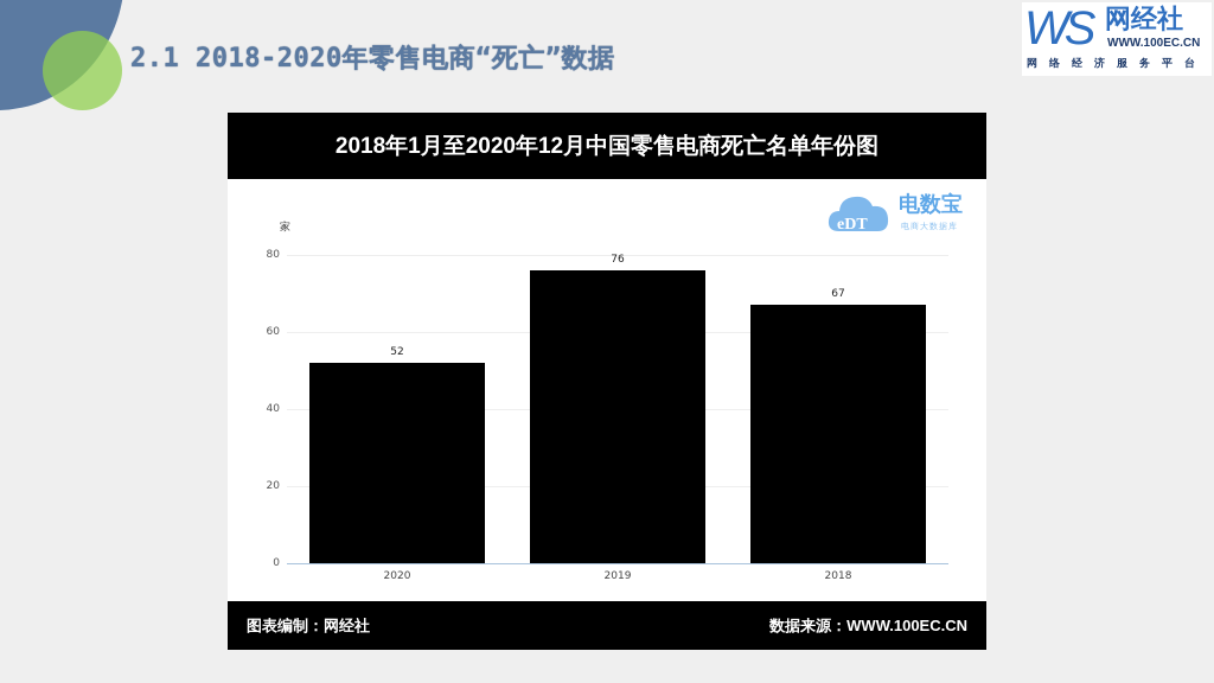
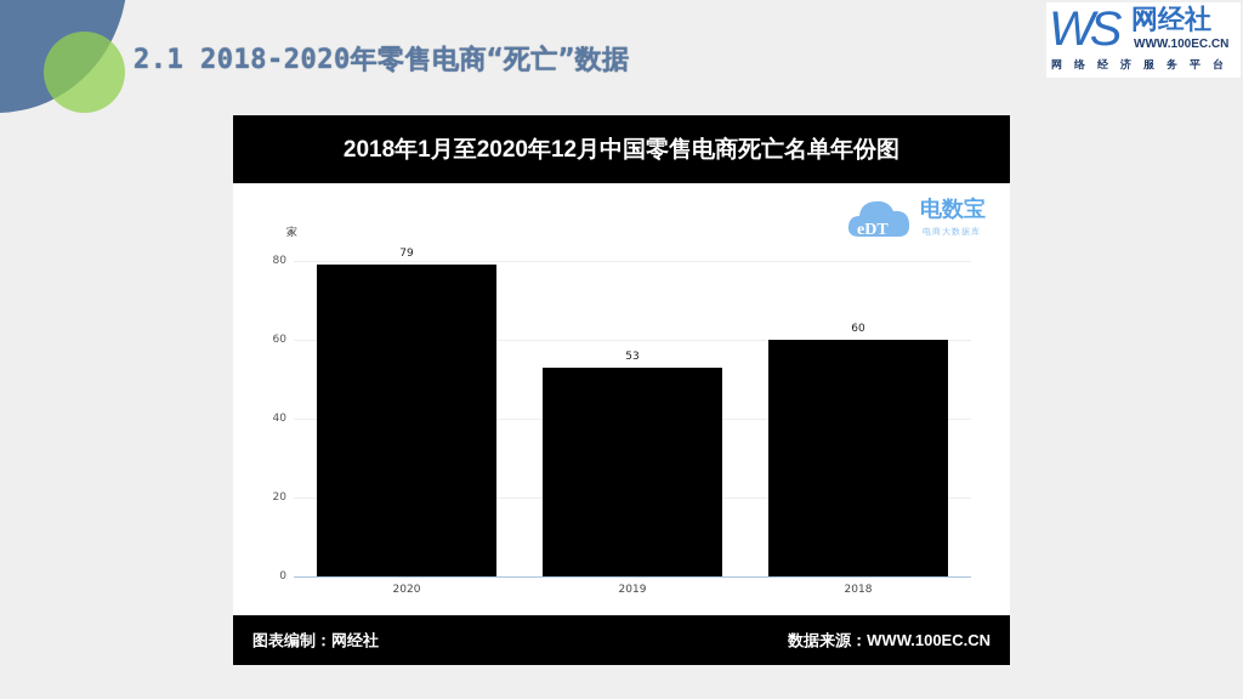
2020: 52 -> 79
2019: 76 -> 53
2018: 67 -> 60
